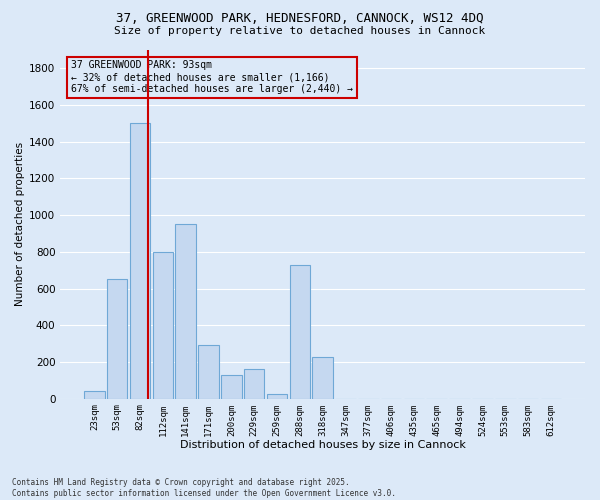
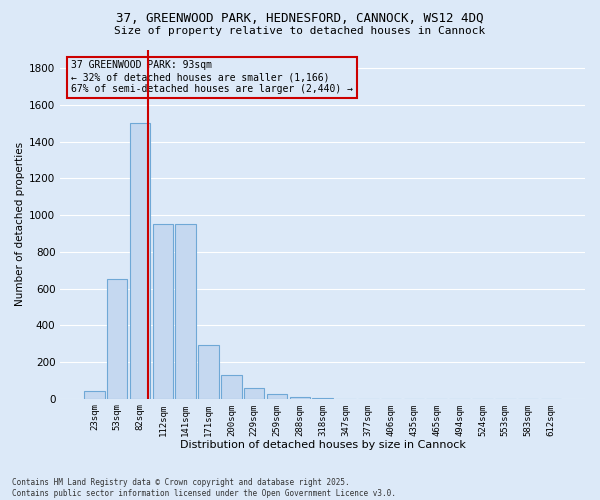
112sqm: 800 -> 950
229sqm: 160 -> 60
288sqm: 730 -> 10
318sqm: 230 -> 0
